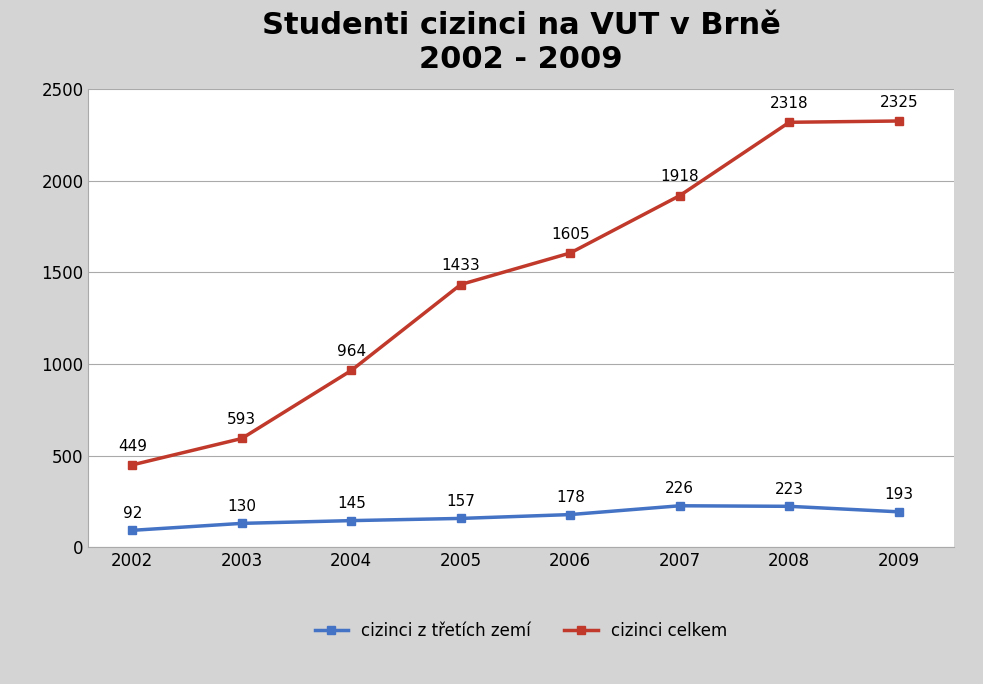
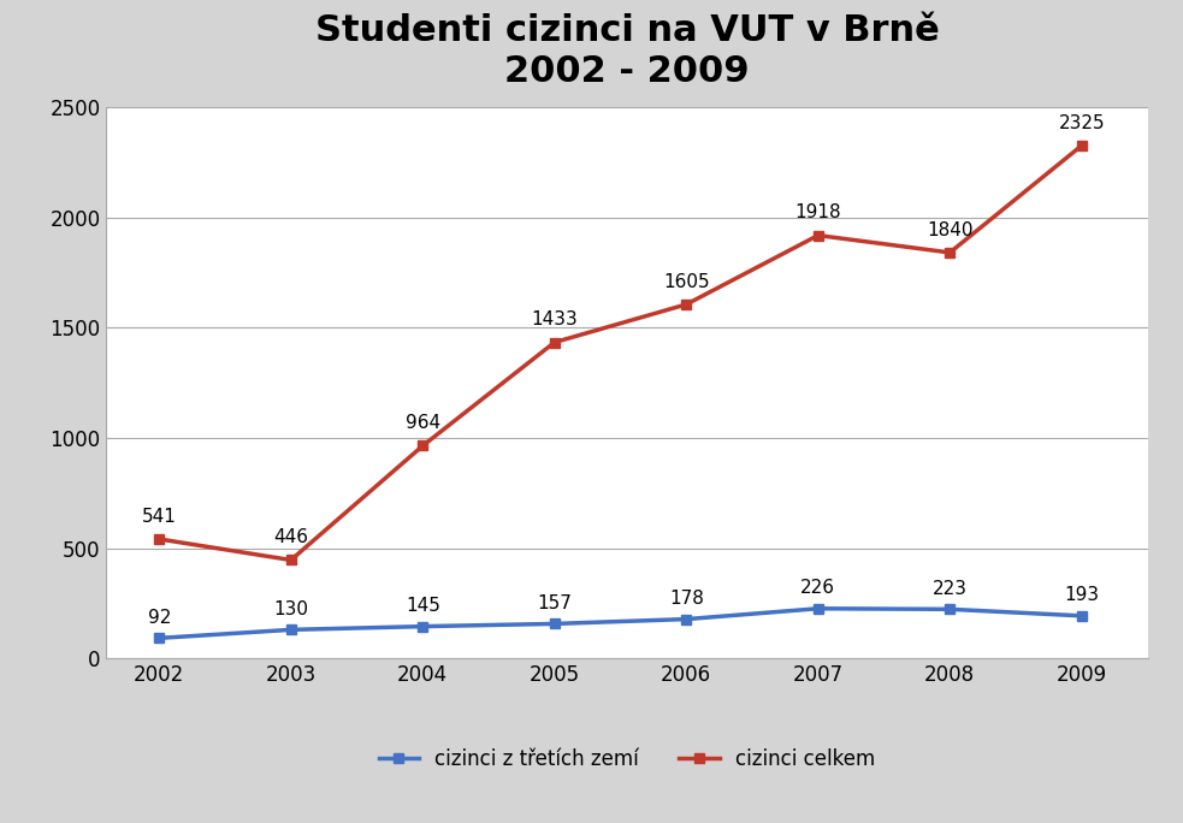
cizinci celkem/2002: 449 -> 541
cizinci celkem/2003: 593 -> 446
cizinci celkem/2008: 2318 -> 1840
